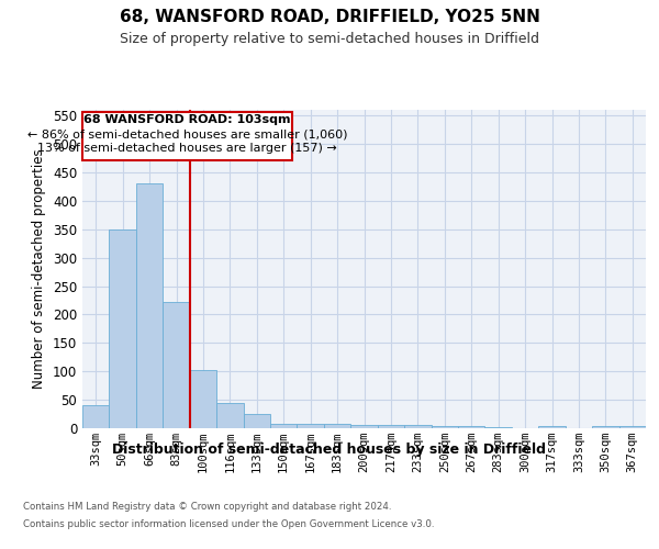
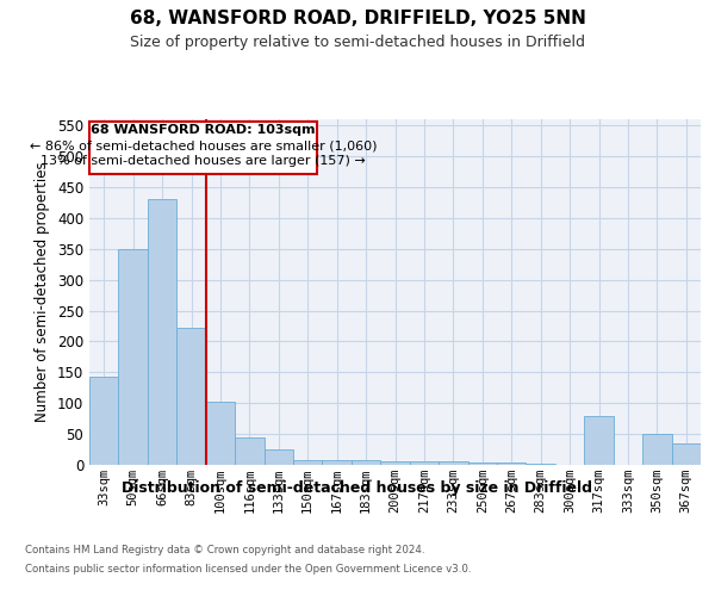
33sqm: 40 -> 142
317sqm: 4 -> 80
350sqm: 4 -> 50
367sqm: 4 -> 34
